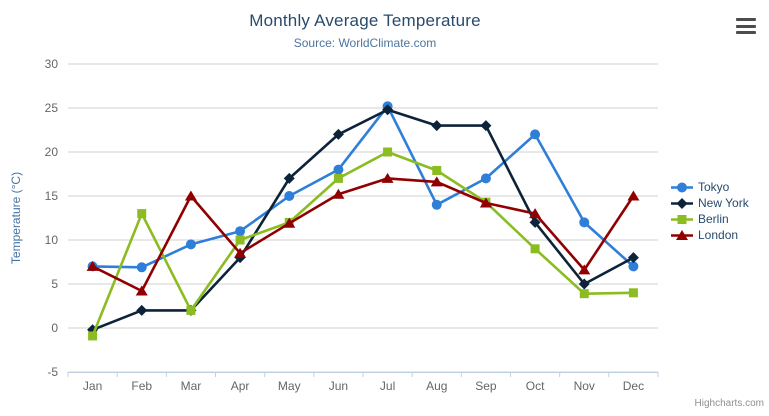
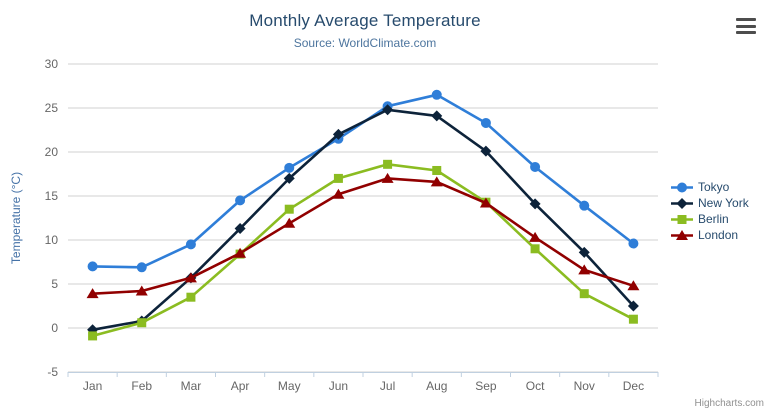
London/Jan: 7 -> 4
New York/Feb: 2 -> 1
Berlin/Feb: 13 -> 1
New York/Mar: 2 -> 6
Berlin/Mar: 2 -> 4
London/Mar: 15 -> 6
Tokyo/Apr: 11 -> 14
New York/Apr: 8 -> 11
Berlin/Apr: 10 -> 8
Tokyo/May: 15 -> 18
Berlin/May: 12 -> 14
Tokyo/Jun: 18 -> 22
Berlin/Jul: 20 -> 19
Tokyo/Aug: 14 -> 26
New York/Aug: 23 -> 24
Tokyo/Sep: 17 -> 23
New York/Sep: 23 -> 20
Tokyo/Oct: 22 -> 18
New York/Oct: 12 -> 14
London/Oct: 13 -> 10
Tokyo/Nov: 12 -> 14
New York/Nov: 5 -> 9
Tokyo/Dec: 7 -> 10
New York/Dec: 8 -> 2
Berlin/Dec: 4 -> 1
London/Dec: 15 -> 5
